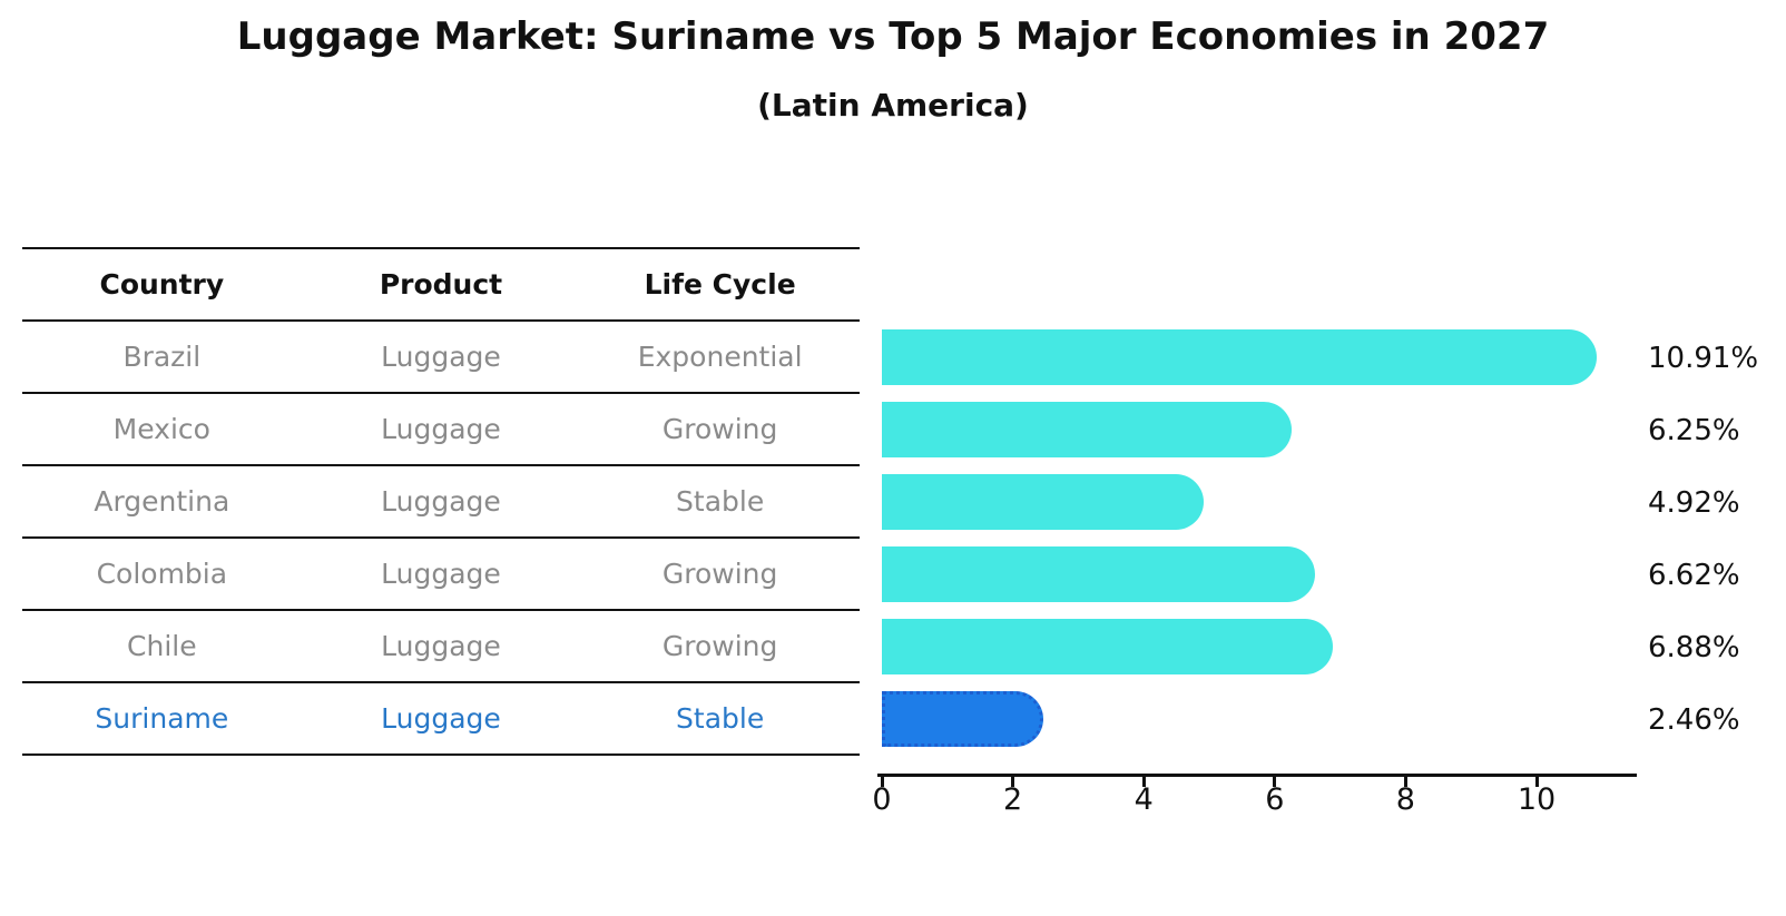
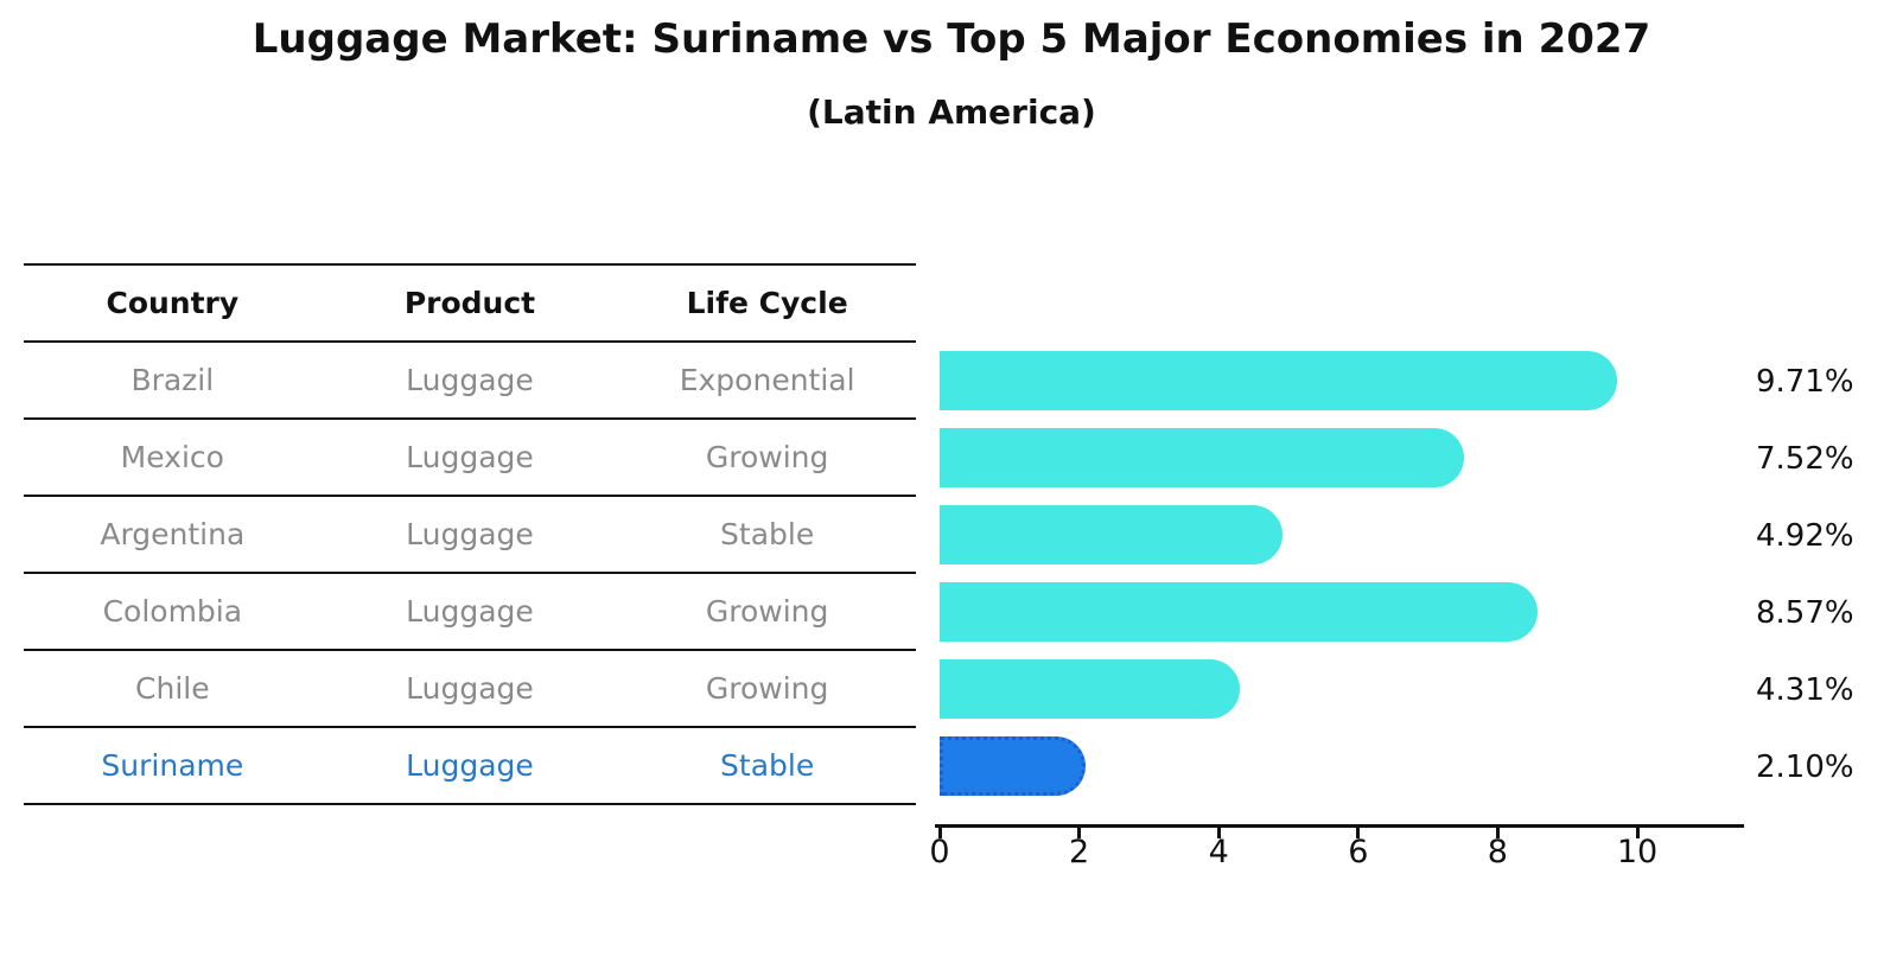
Brazil: 10.91% -> 9.71%
Mexico: 6.25% -> 7.52%
Colombia: 6.62% -> 8.57%
Chile: 6.88% -> 4.31%
Suriname: 2.46% -> 2.10%
